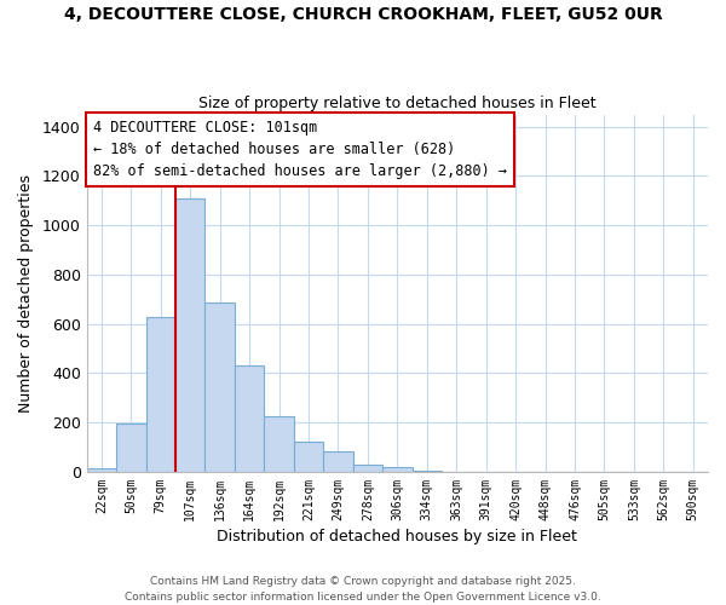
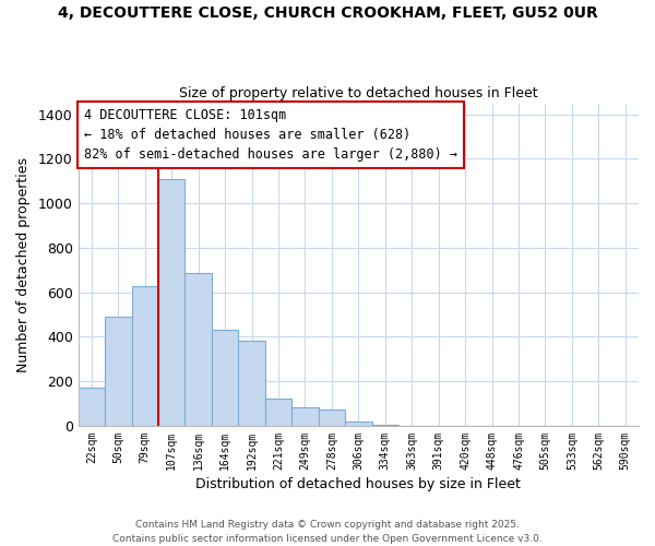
22sqm: 15 -> 170
50sqm: 195 -> 490
192sqm: 225 -> 385
278sqm: 30 -> 75
